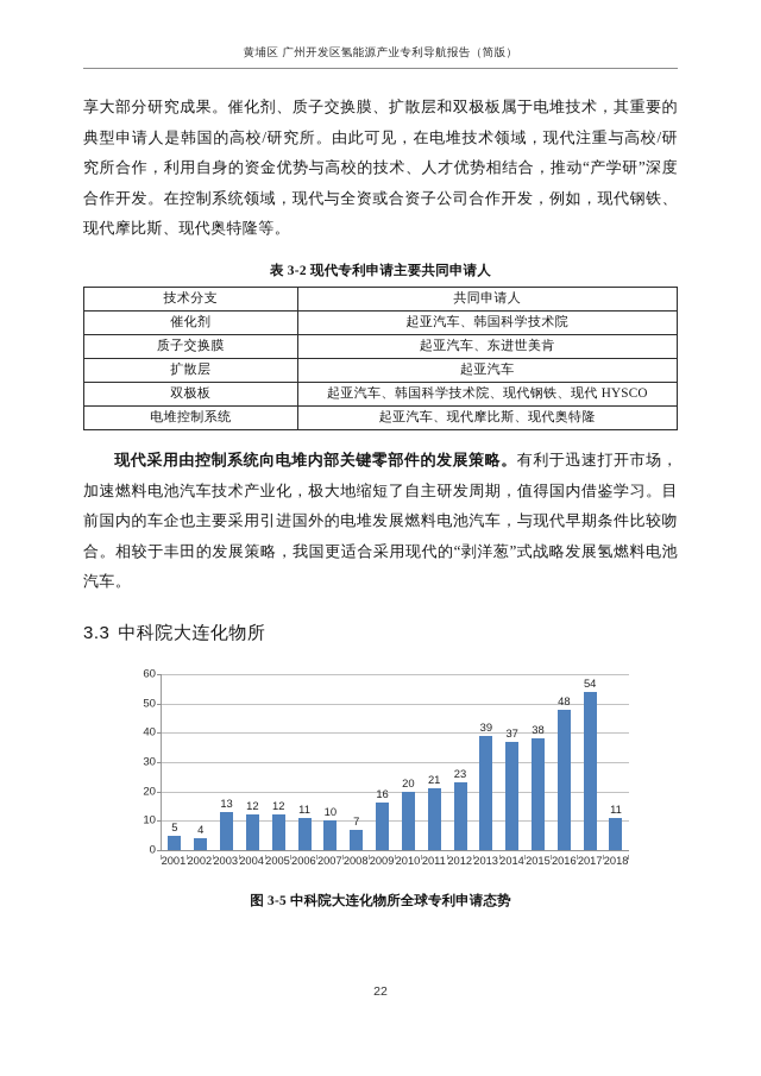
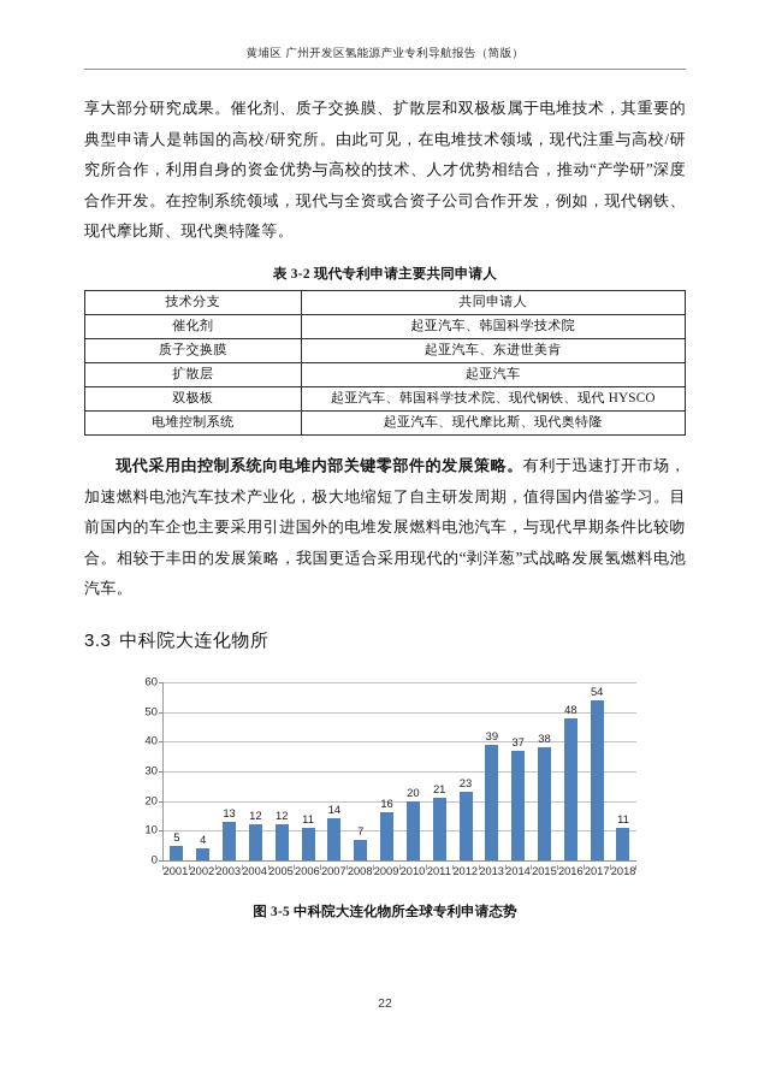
2007: 10 -> 14
